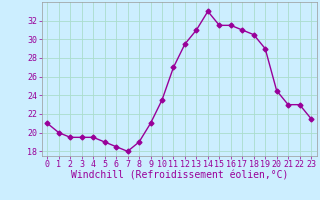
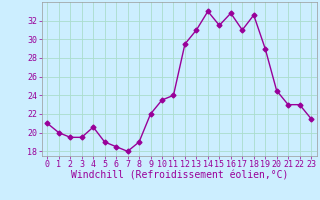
4: 19.5 -> 20.6
9: 21.0 -> 22.0
11: 27.0 -> 24.0
16: 31.5 -> 32.8
18: 30.5 -> 32.6
